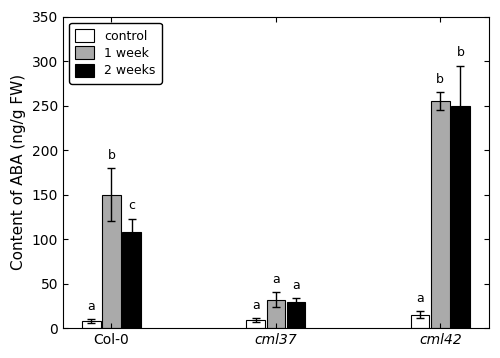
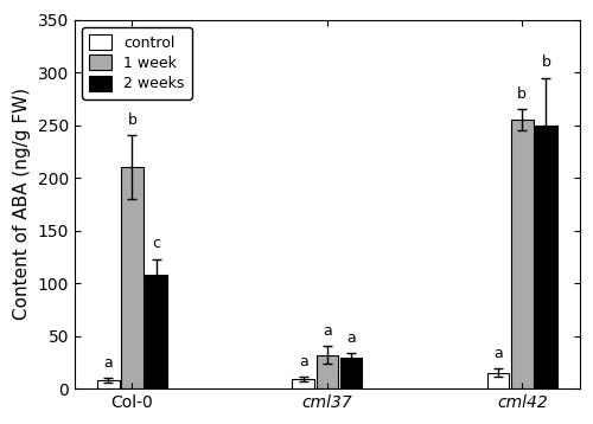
1 week/Col-0: 150 -> 210
